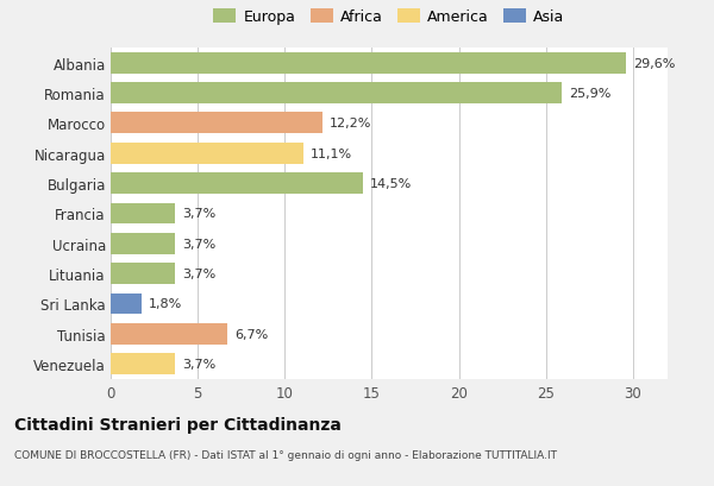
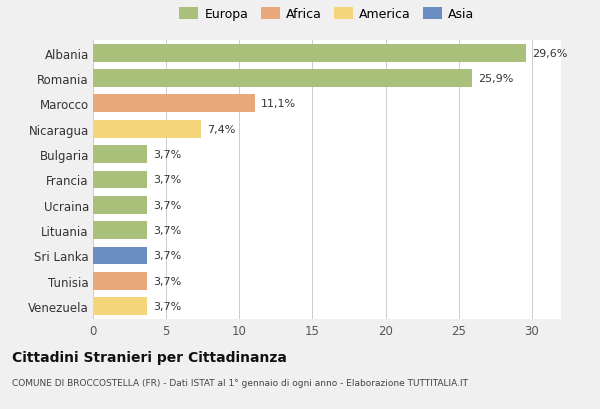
Marocco: 12,2% -> 11,1%
Nicaragua: 11,1% -> 7,4%
Bulgaria: 14,5% -> 3,7%
Sri Lanka: 1,8% -> 3,7%
Tunisia: 6,7% -> 3,7%
